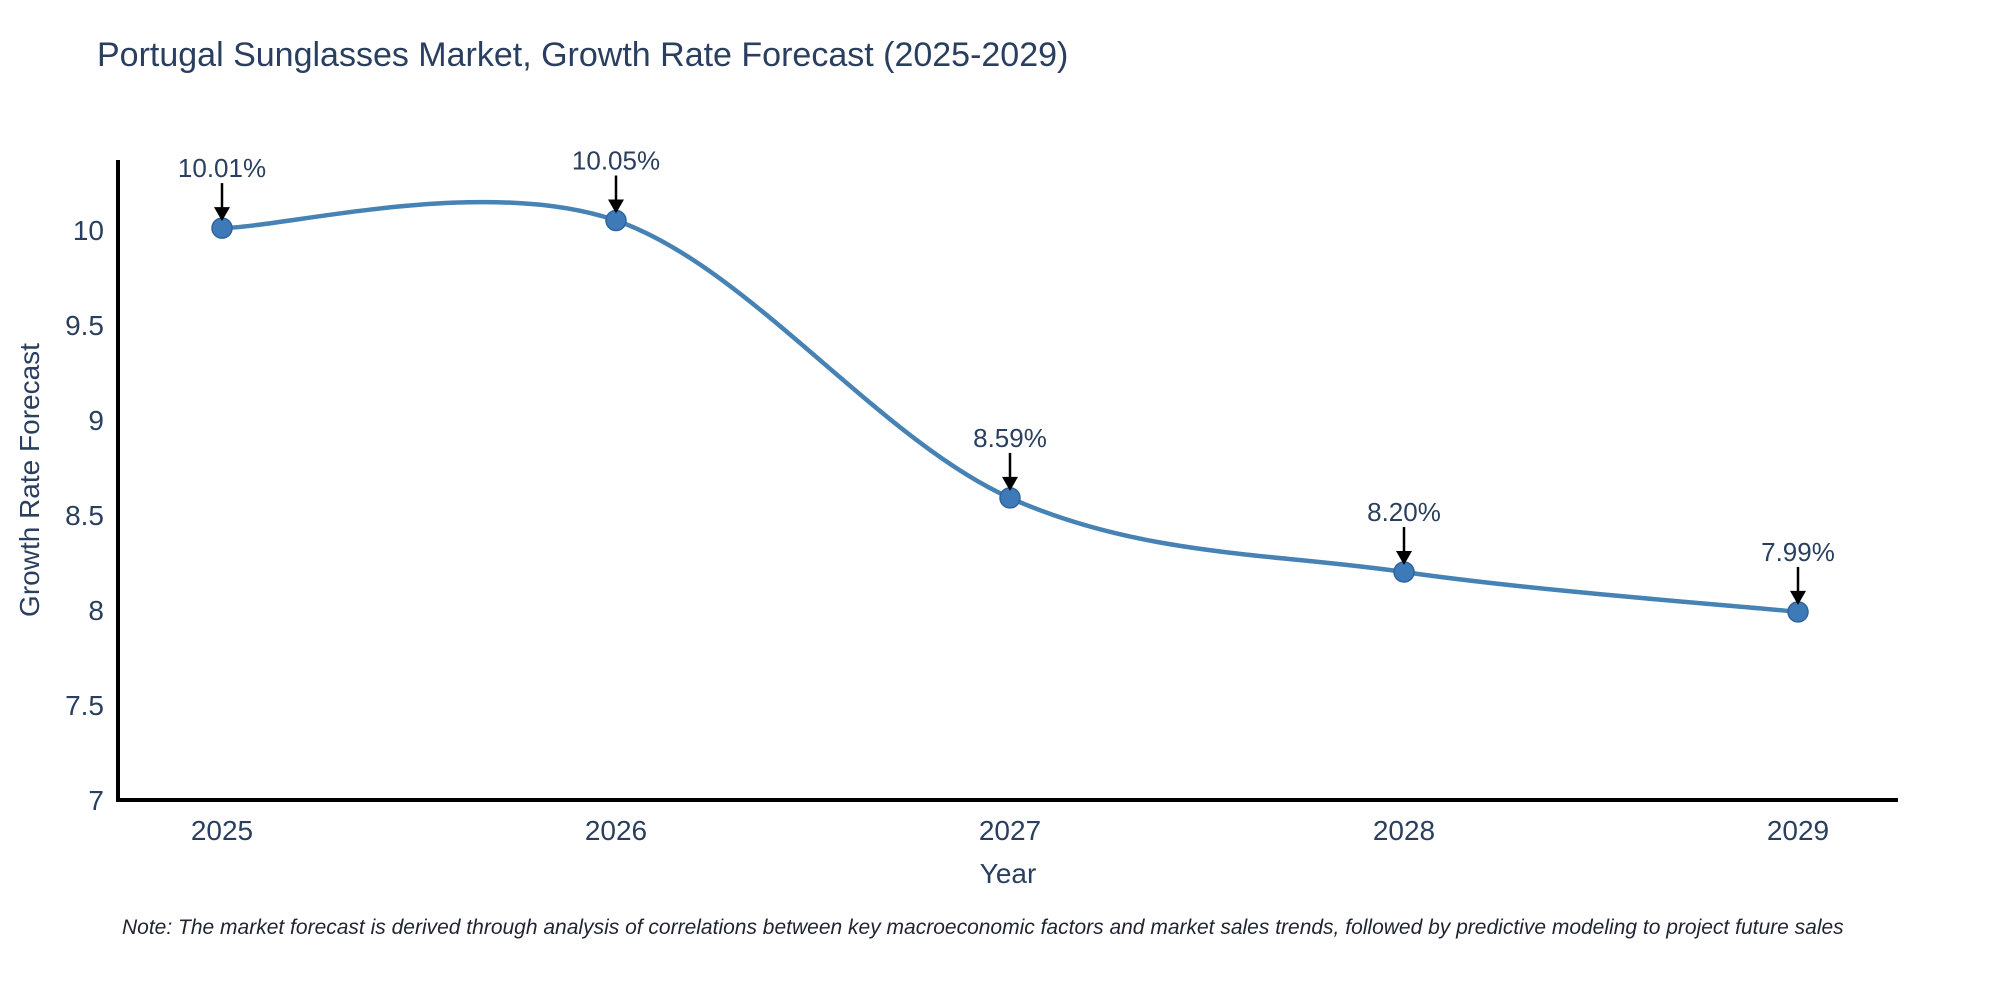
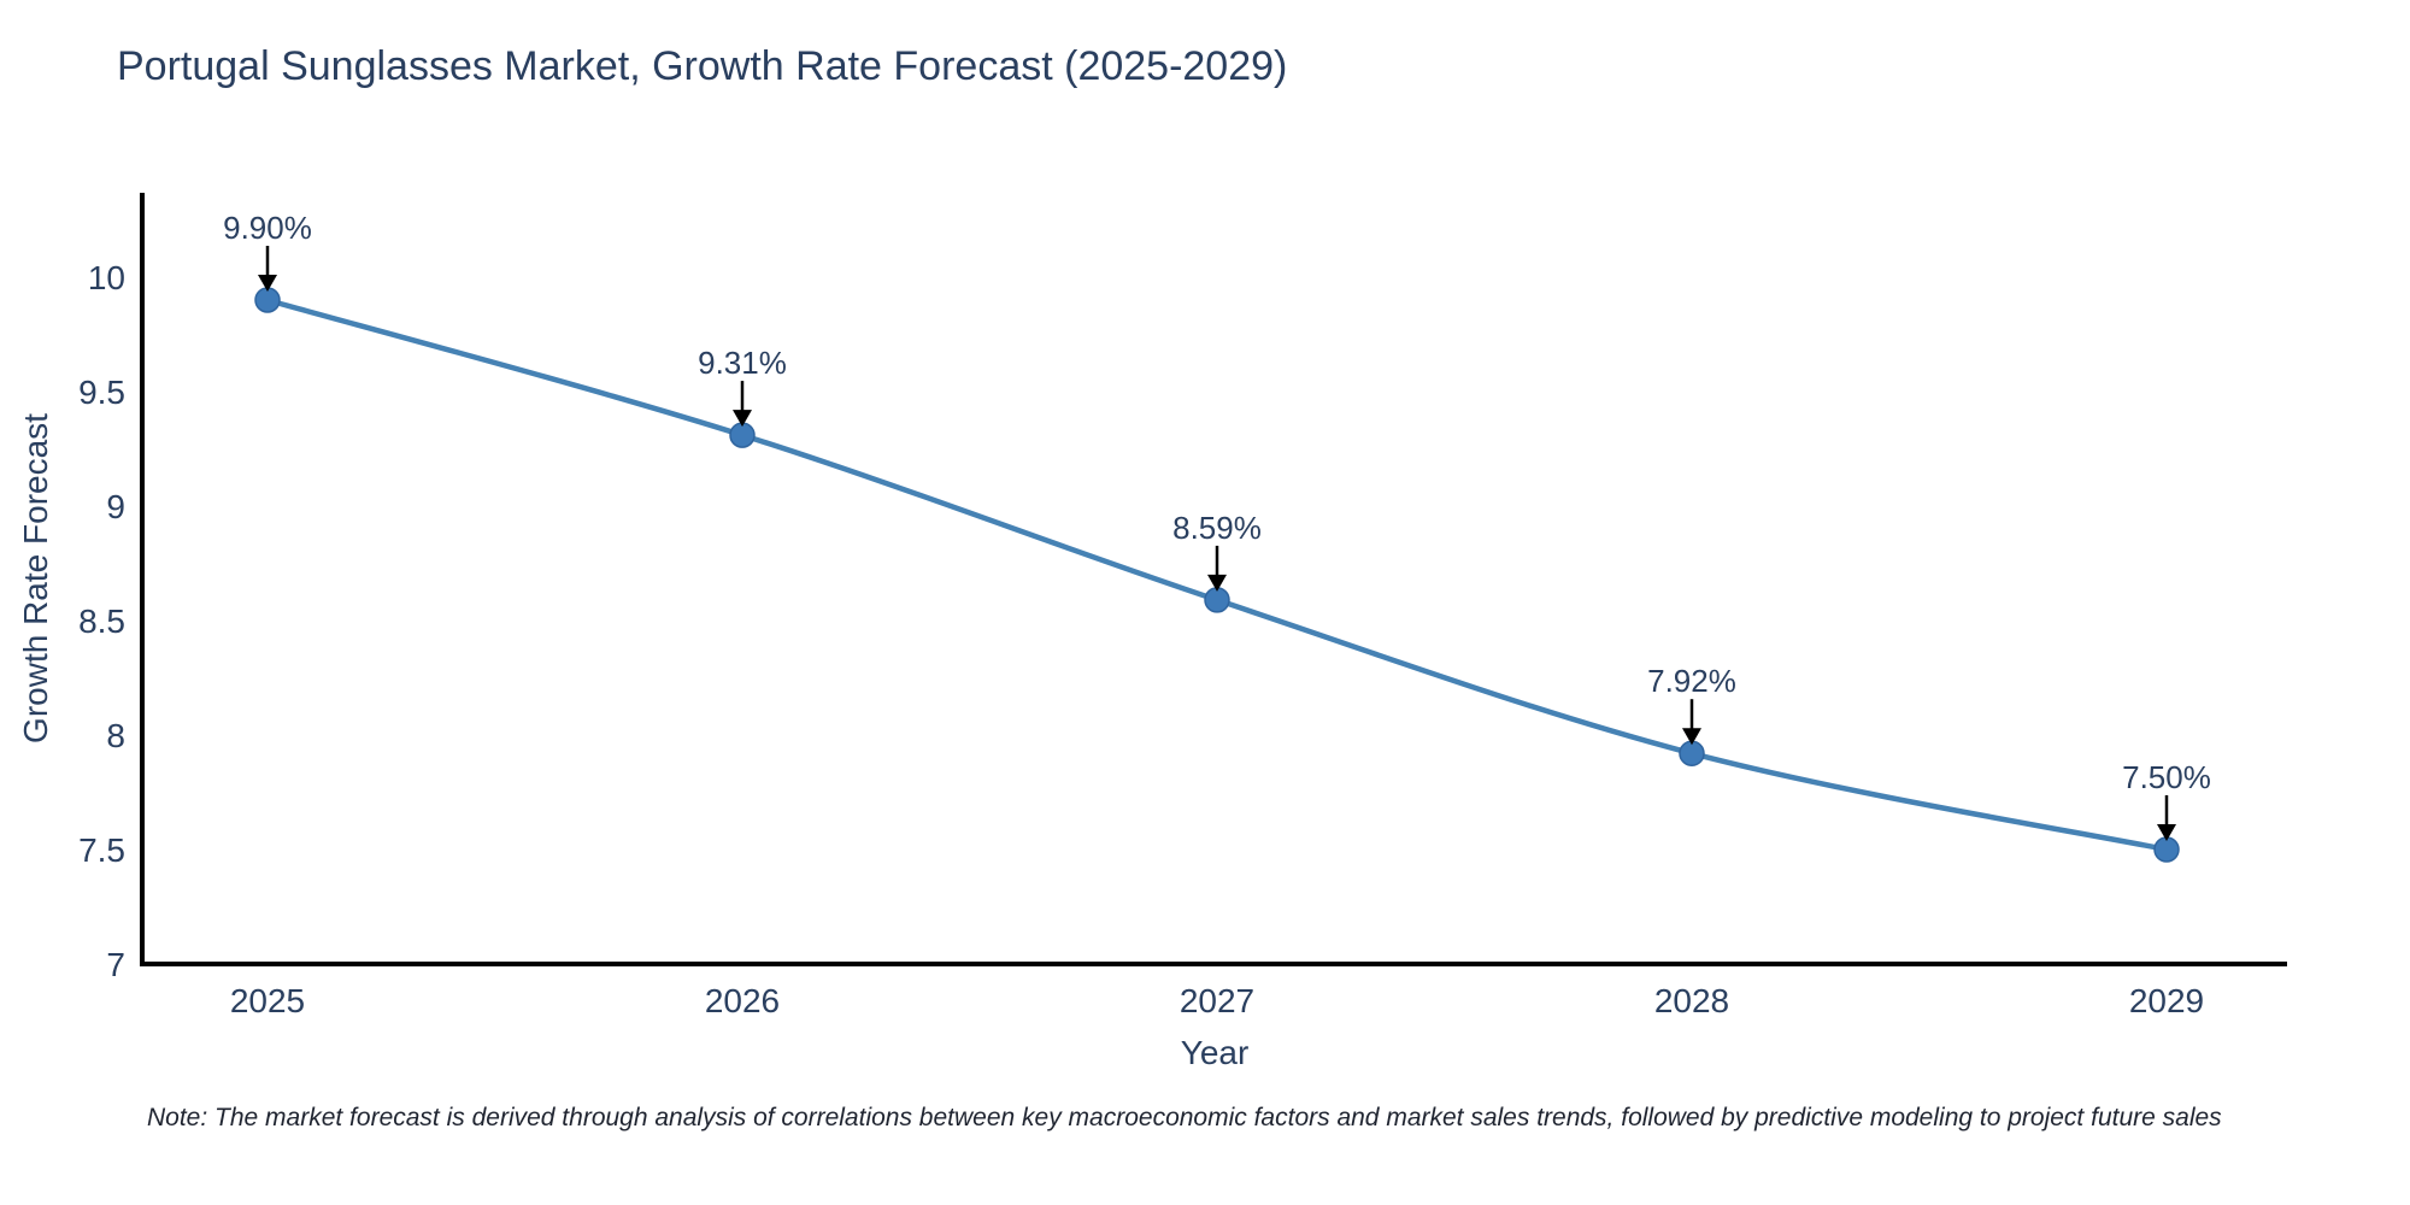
2025: 10.01% -> 9.90%
2026: 10.05% -> 9.31%
2028: 8.20% -> 7.92%
2029: 7.99% -> 7.50%
